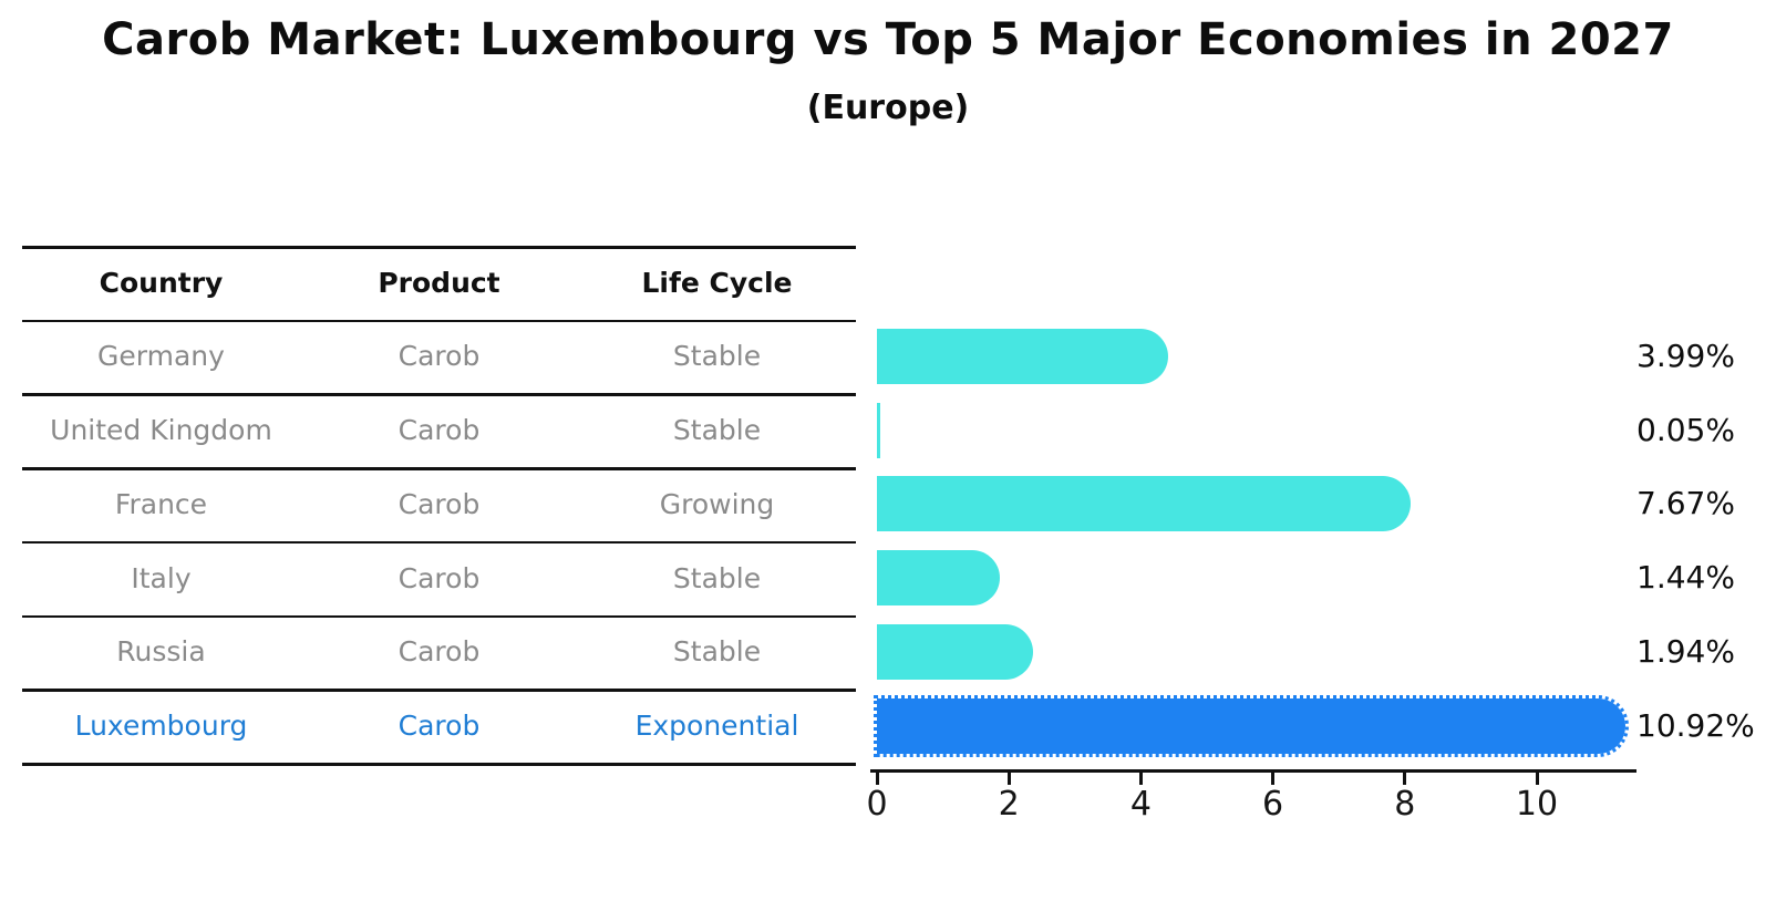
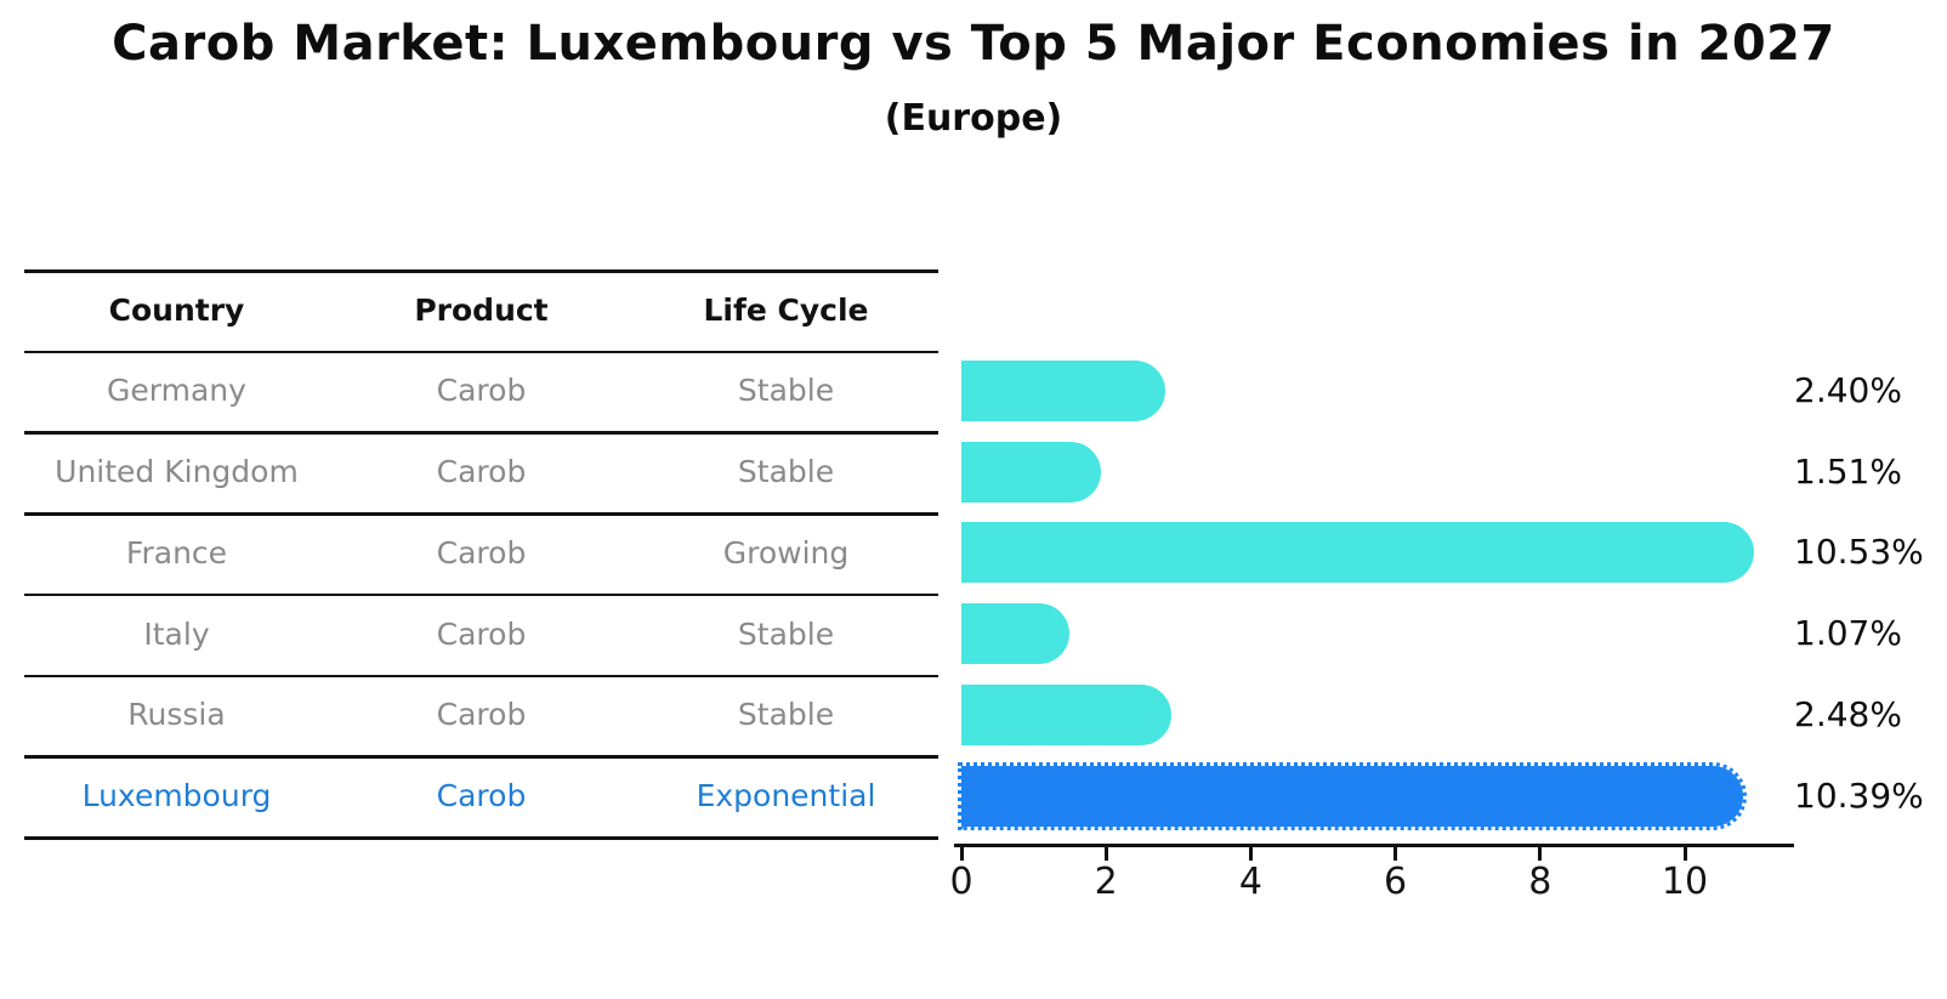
Germany: 3.99% -> 2.40%
United Kingdom: 0.05% -> 1.51%
France: 7.67% -> 10.53%
Italy: 1.44% -> 1.07%
Russia: 1.94% -> 2.48%
Luxembourg: 10.92% -> 10.39%
